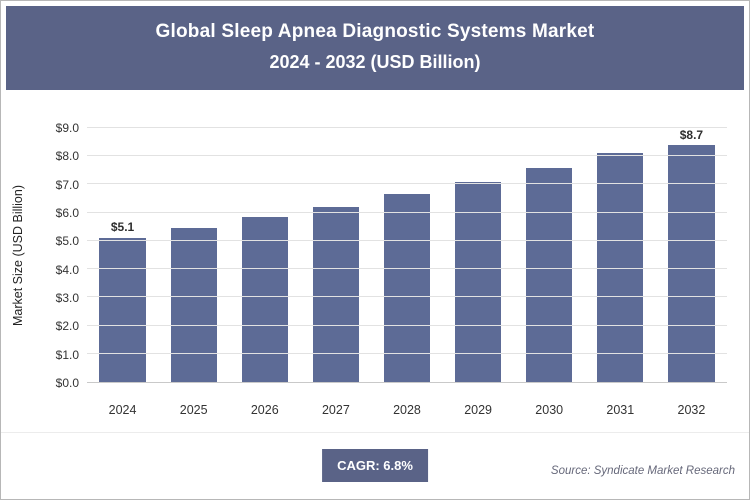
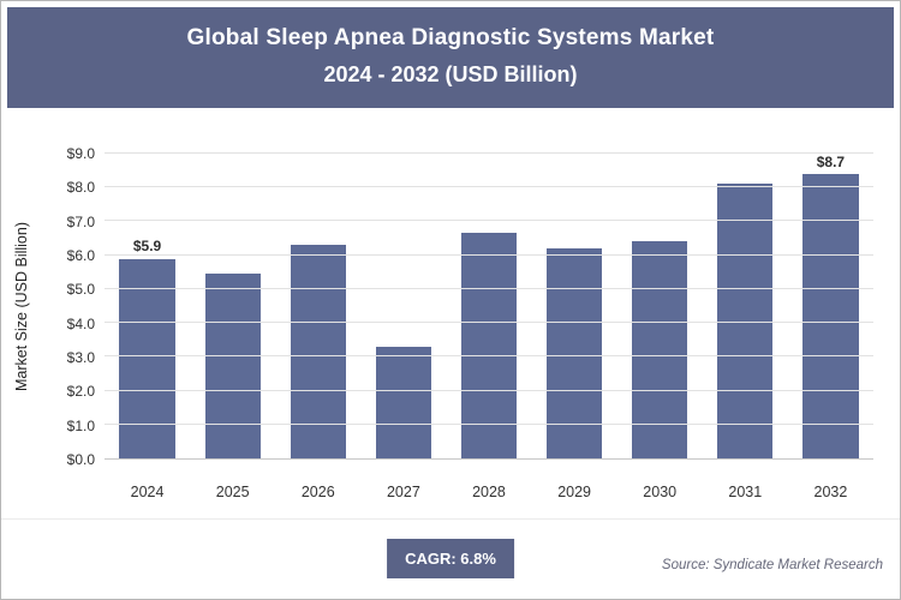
2024: $5.1 -> $5.9
2026: $5.8 -> $6.3
2027: $6.2 -> $3.3
2029: $7.1 -> $6.2
2030: $7.6 -> $6.4
